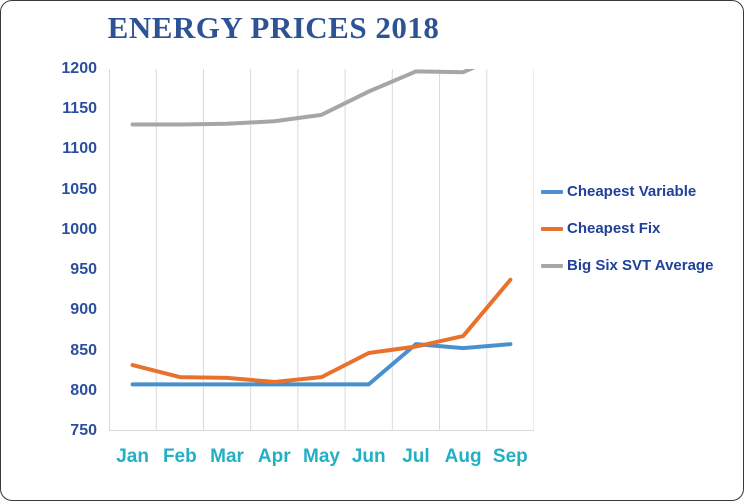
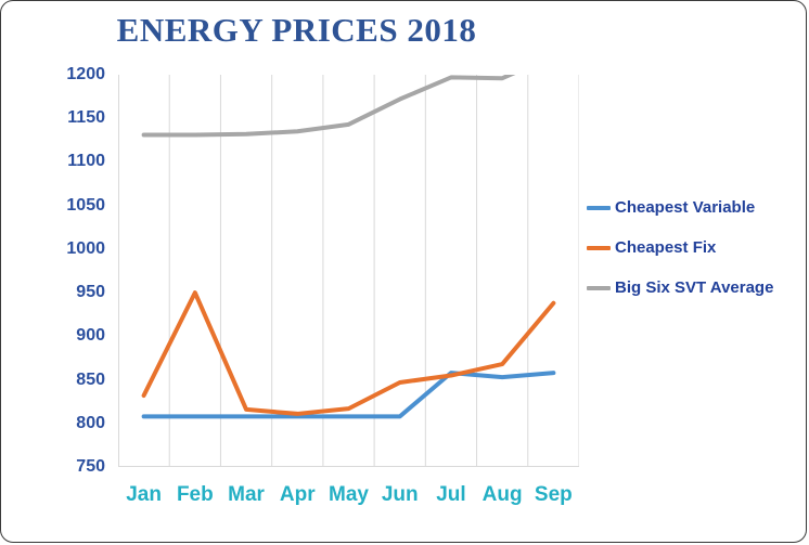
Cheapest Fix/Feb: 820 -> 950
